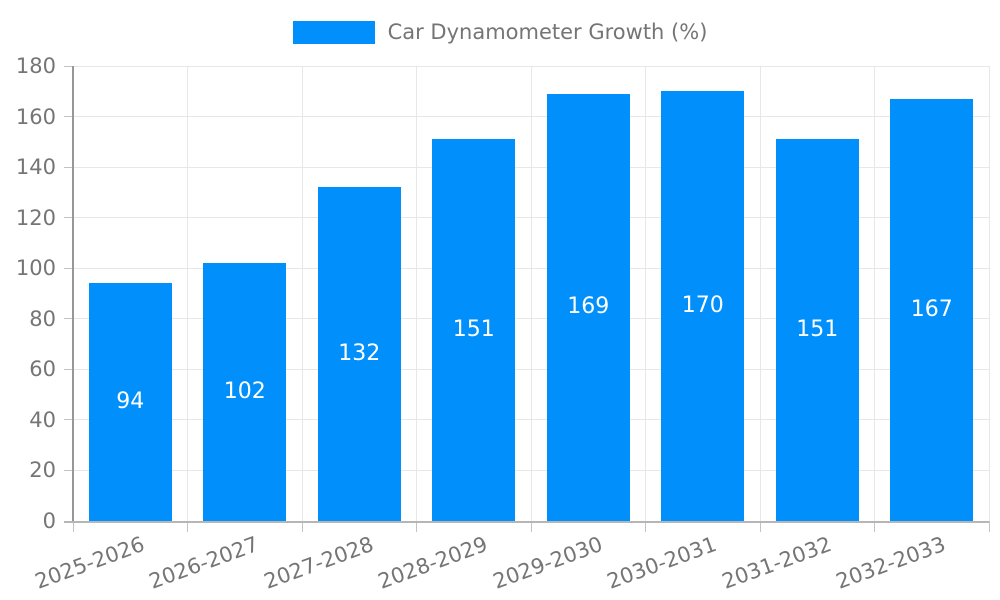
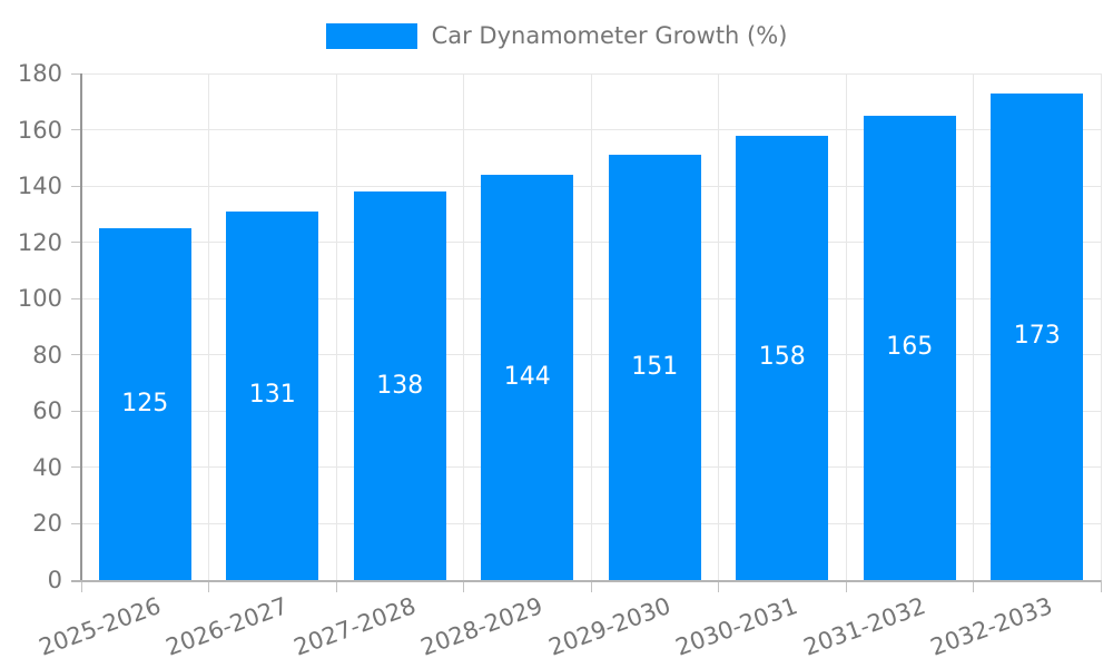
2025-2026: 94 -> 125
2026-2027: 102 -> 131
2027-2028: 132 -> 138
2028-2029: 151 -> 144
2029-2030: 169 -> 151
2030-2031: 170 -> 158
2031-2032: 151 -> 165
2032-2033: 167 -> 173
